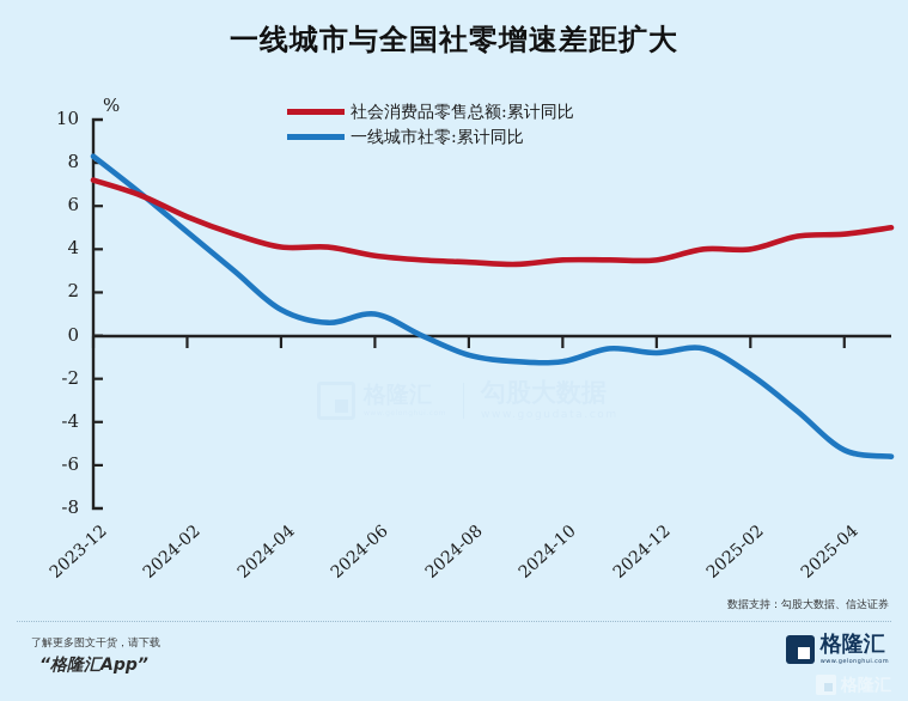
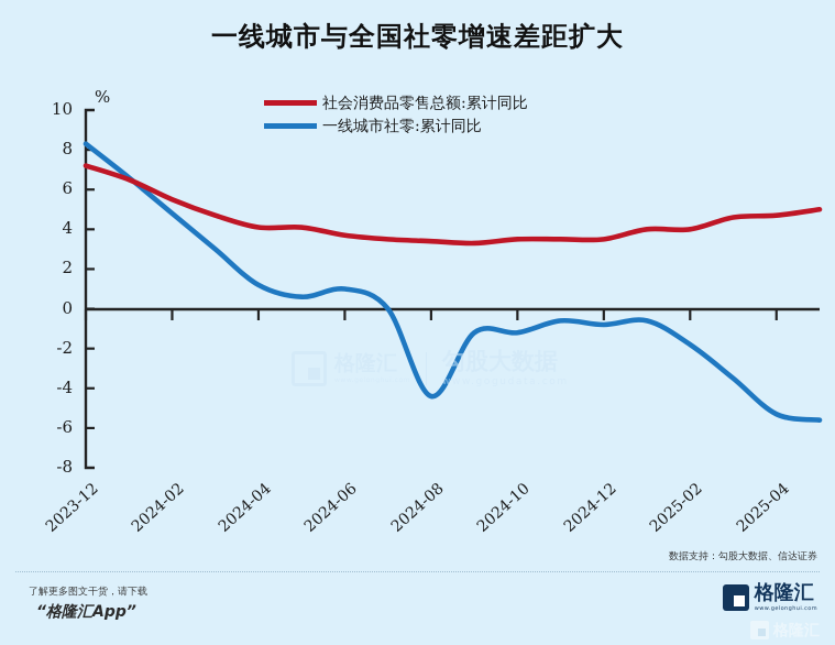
一线城市社零:累计同比/2024-08: -0.9 -> -4.4
